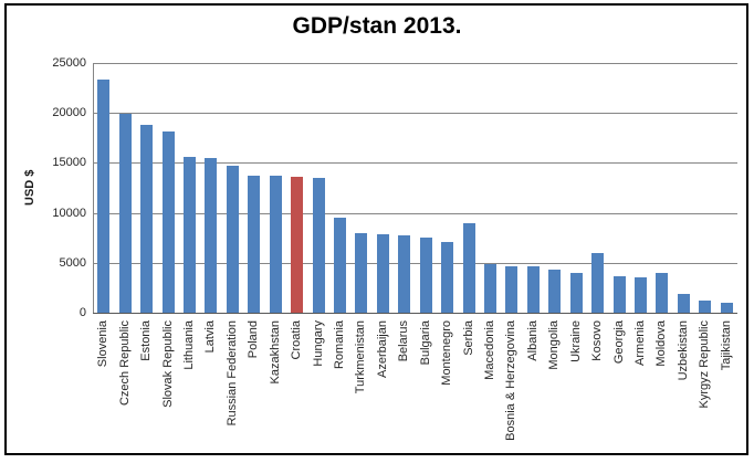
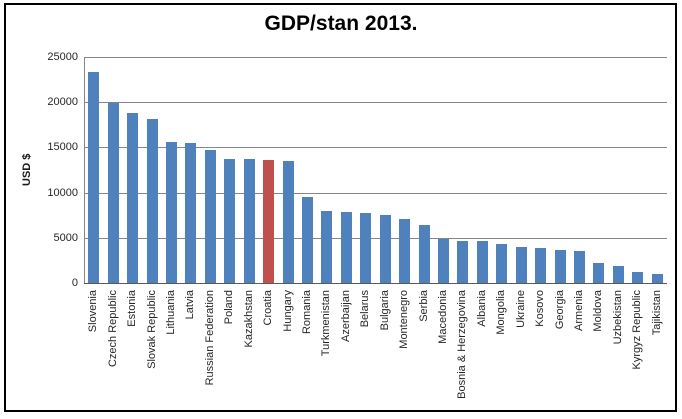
Serbia: 9000 -> 6000
Kosovo: 6000 -> 4000
Moldova: 4000 -> 2000
